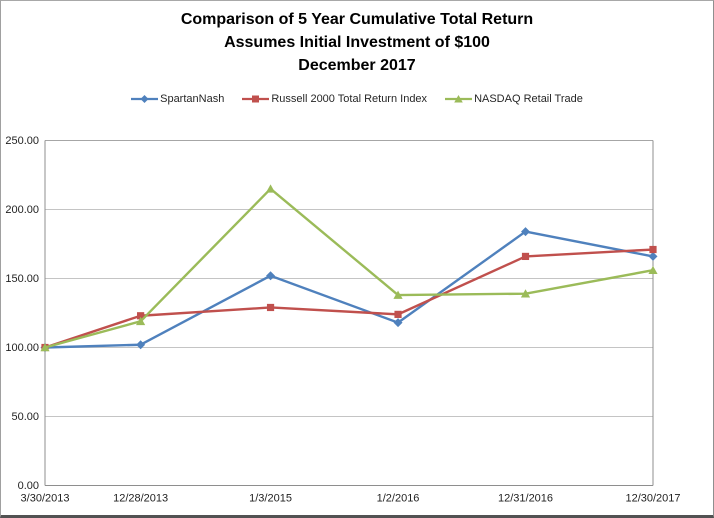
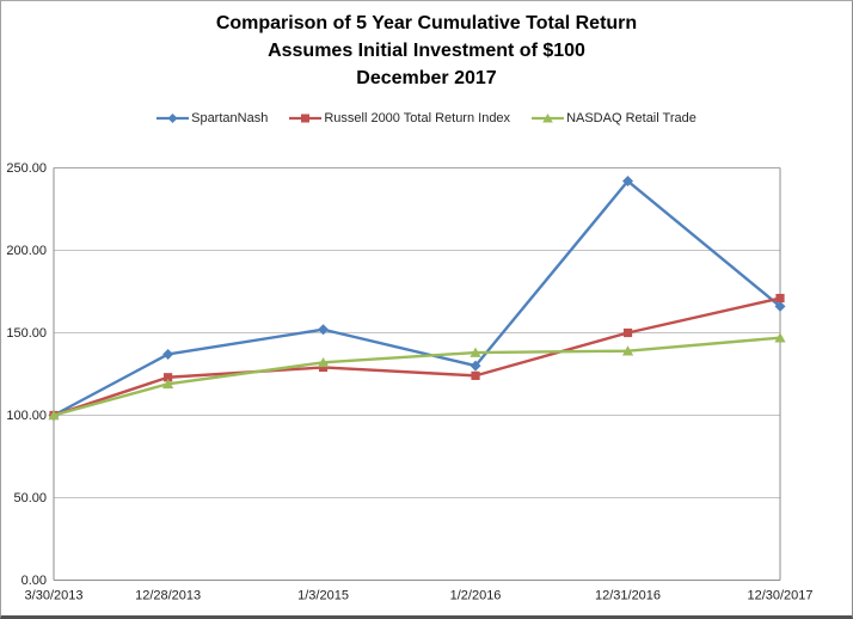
SpartanNash/12/28/2013: 102 -> 137
NASDAQ Retail Trade/1/3/2015: 215 -> 132
SpartanNash/1/2/2016: 118 -> 130
SpartanNash/12/31/2016: 184 -> 242
Russell 2000 Total Return Index/12/31/2016: 166 -> 150
NASDAQ Retail Trade/12/30/2017: 156 -> 147
